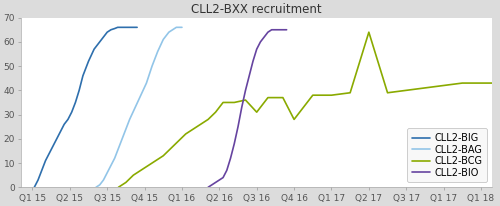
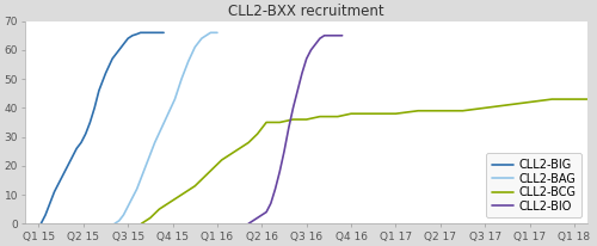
CLL2-BCG/Q3 16: 31 -> 36
CLL2-BCG/Q4 16: 28 -> 38
CLL2-BCG/Q2 17: 64 -> 39
